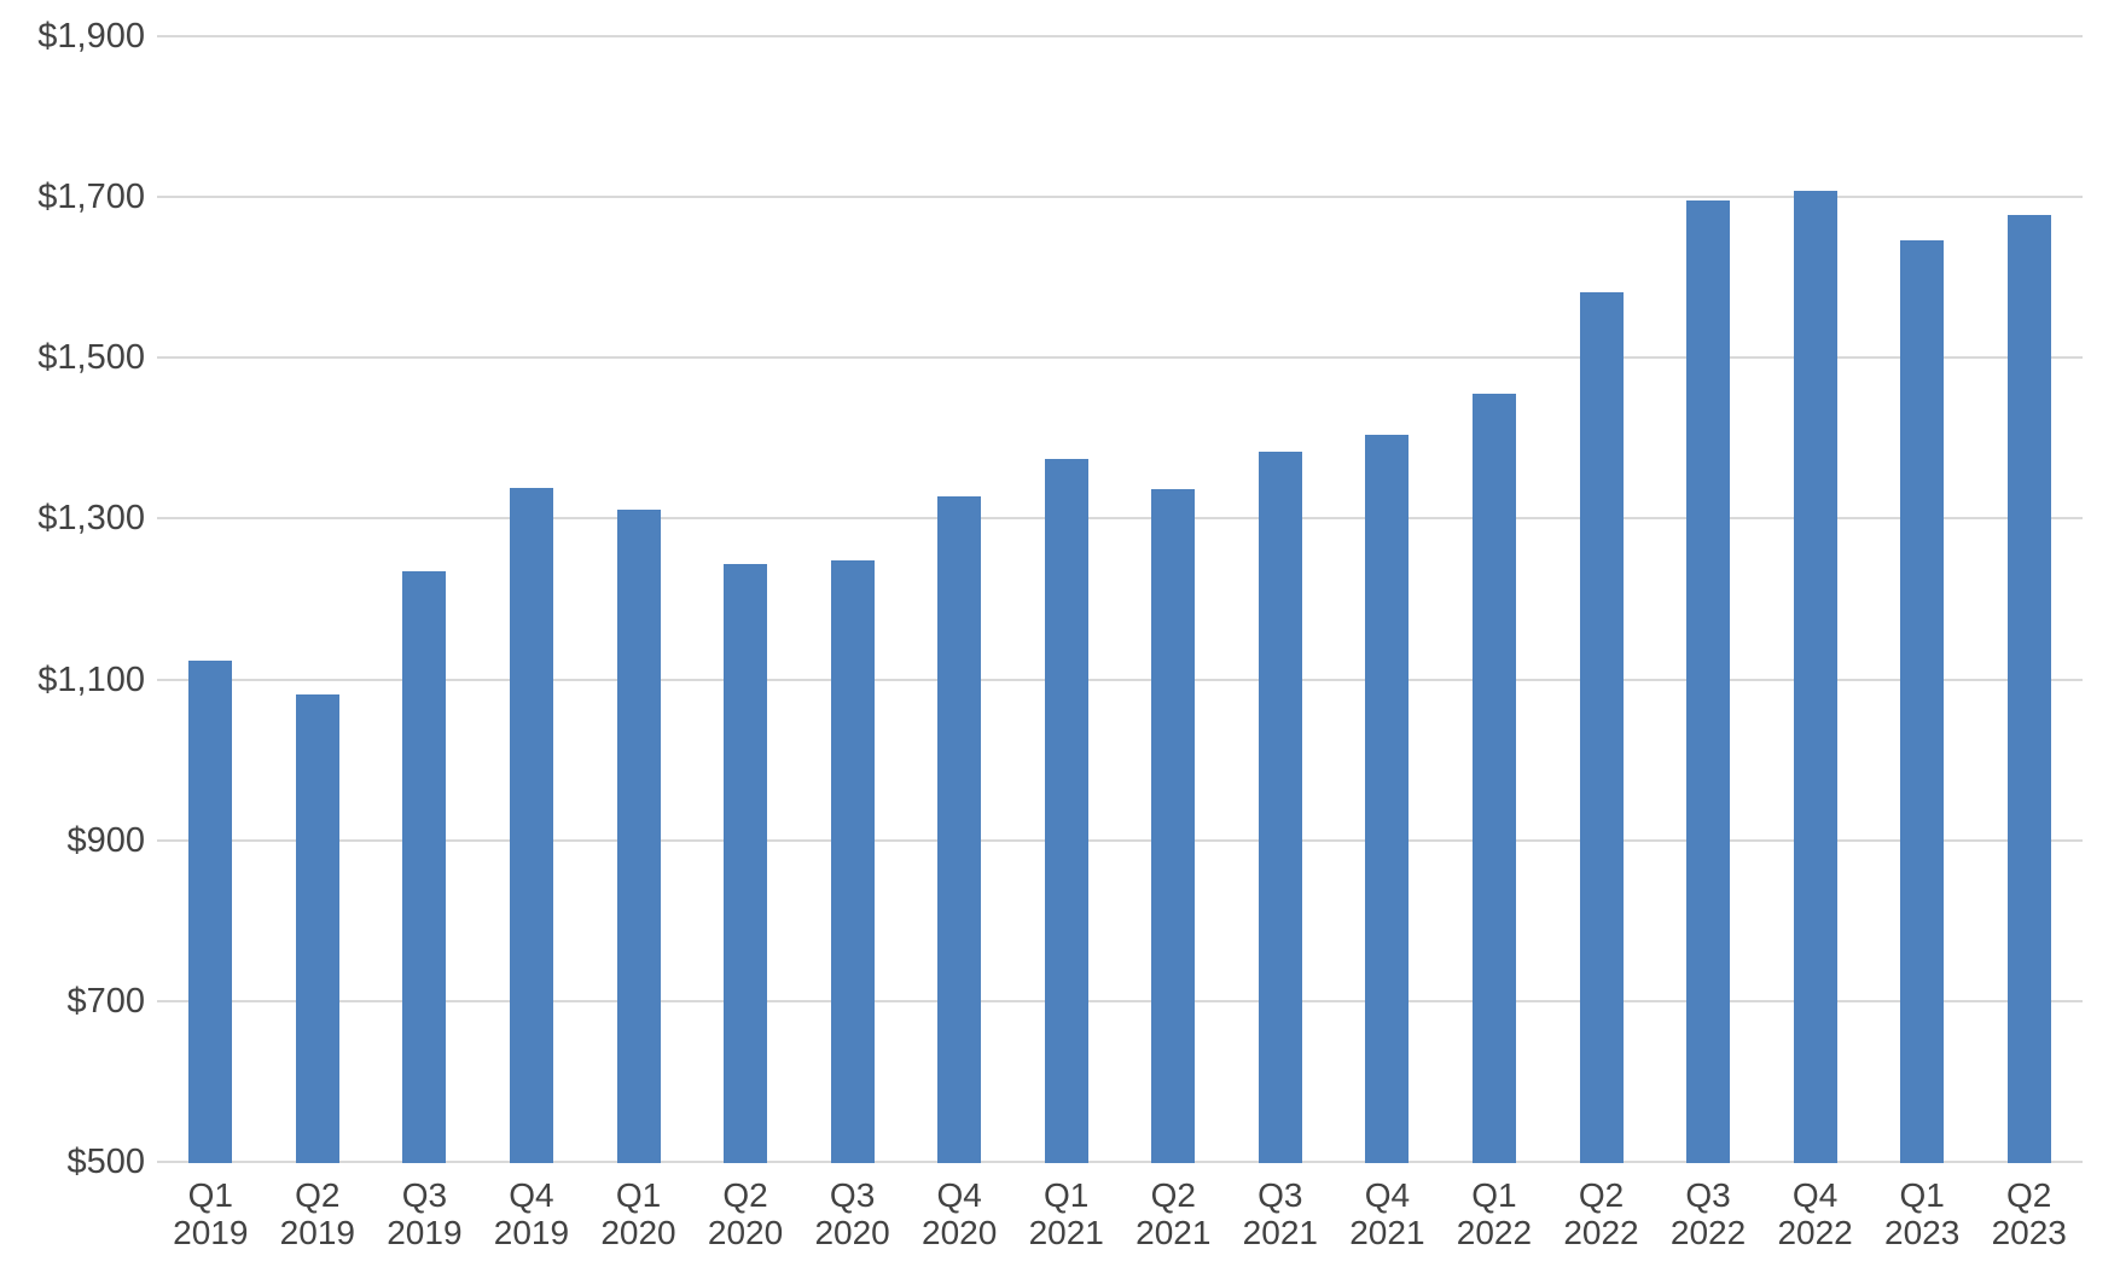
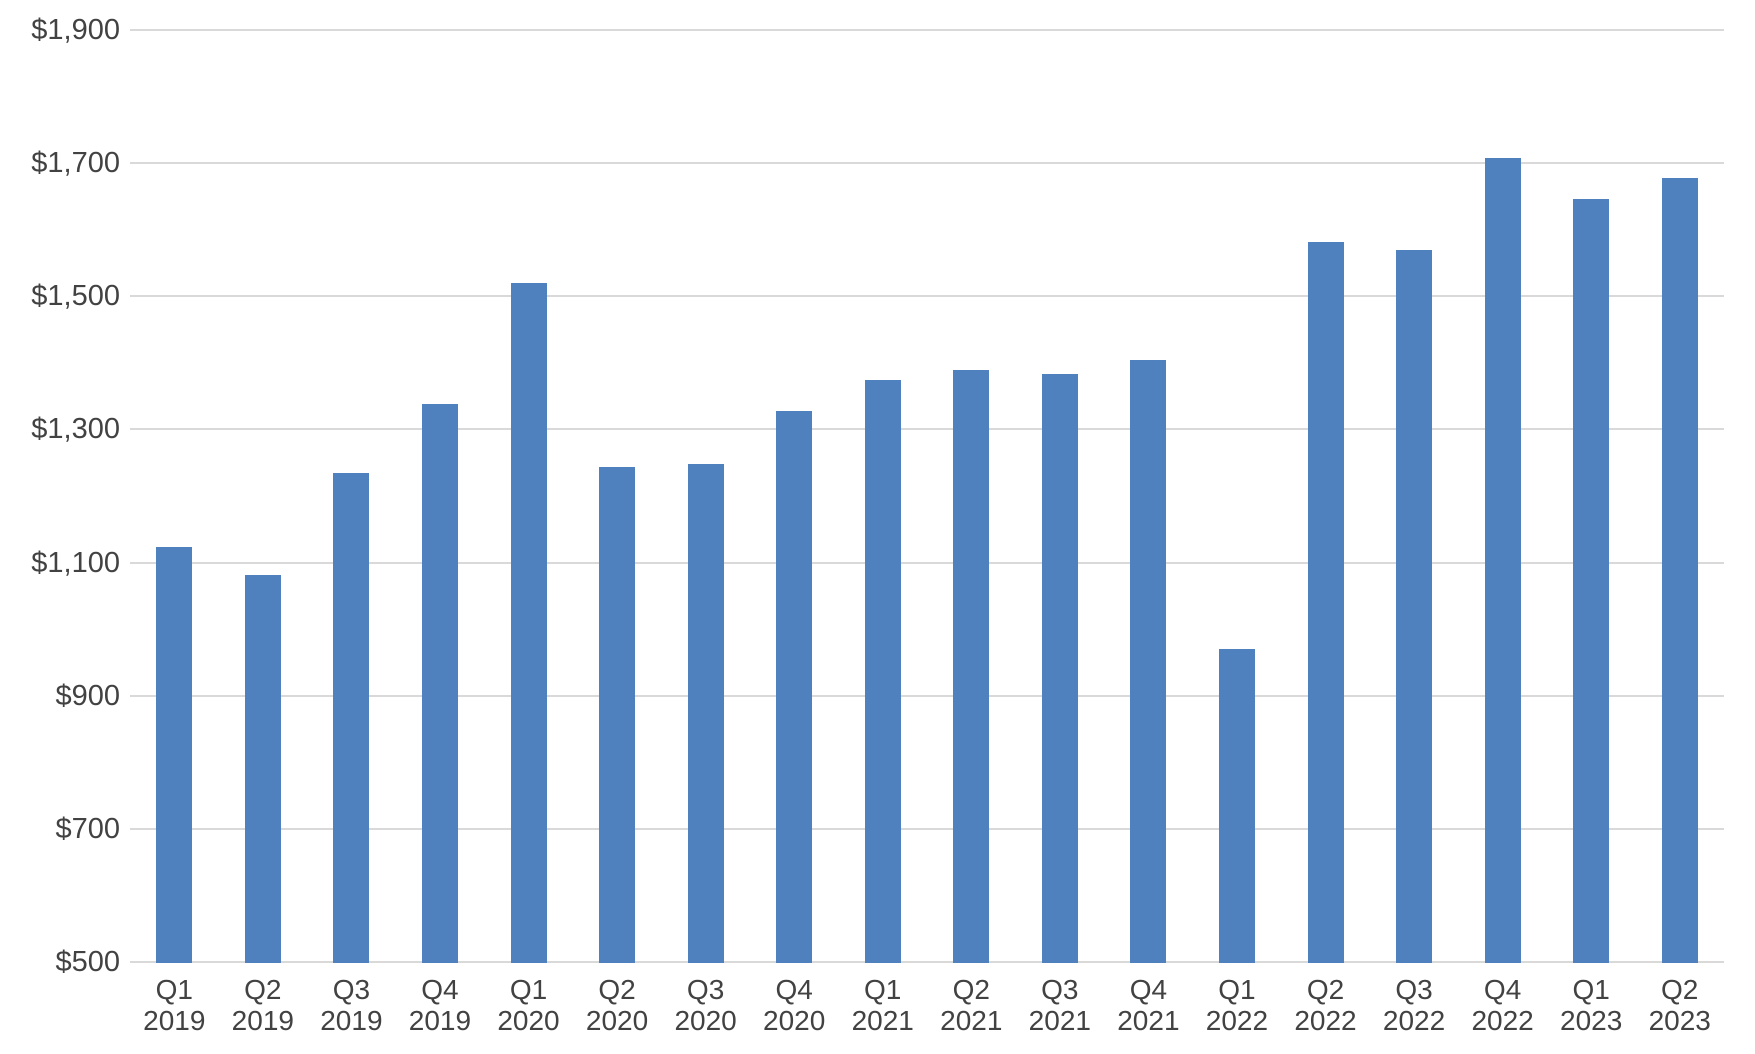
Q1 2020: $1310 -> $1520
Q2 2021: $1340 -> $1390
Q1 2022: $1460 -> $970
Q3 2022: $1700 -> $1570
